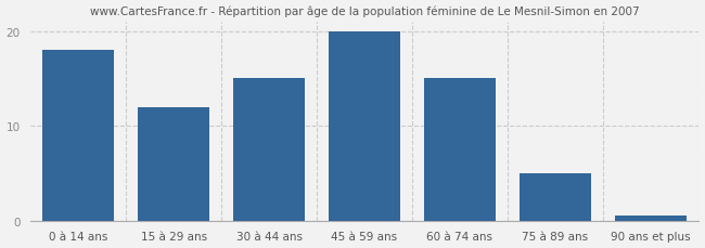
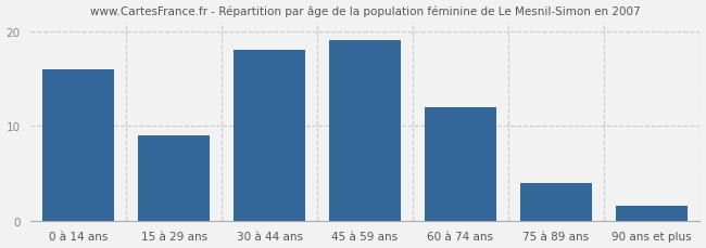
0 à 14 ans: 18.0 -> 16.0
15 à 29 ans: 12.0 -> 9.0
30 à 44 ans: 15.0 -> 18.0
45 à 59 ans: 20.0 -> 19.0
60 à 74 ans: 15.0 -> 12.0
75 à 89 ans: 5.0 -> 4.0
90 ans et plus: 0.5 -> 1.6
